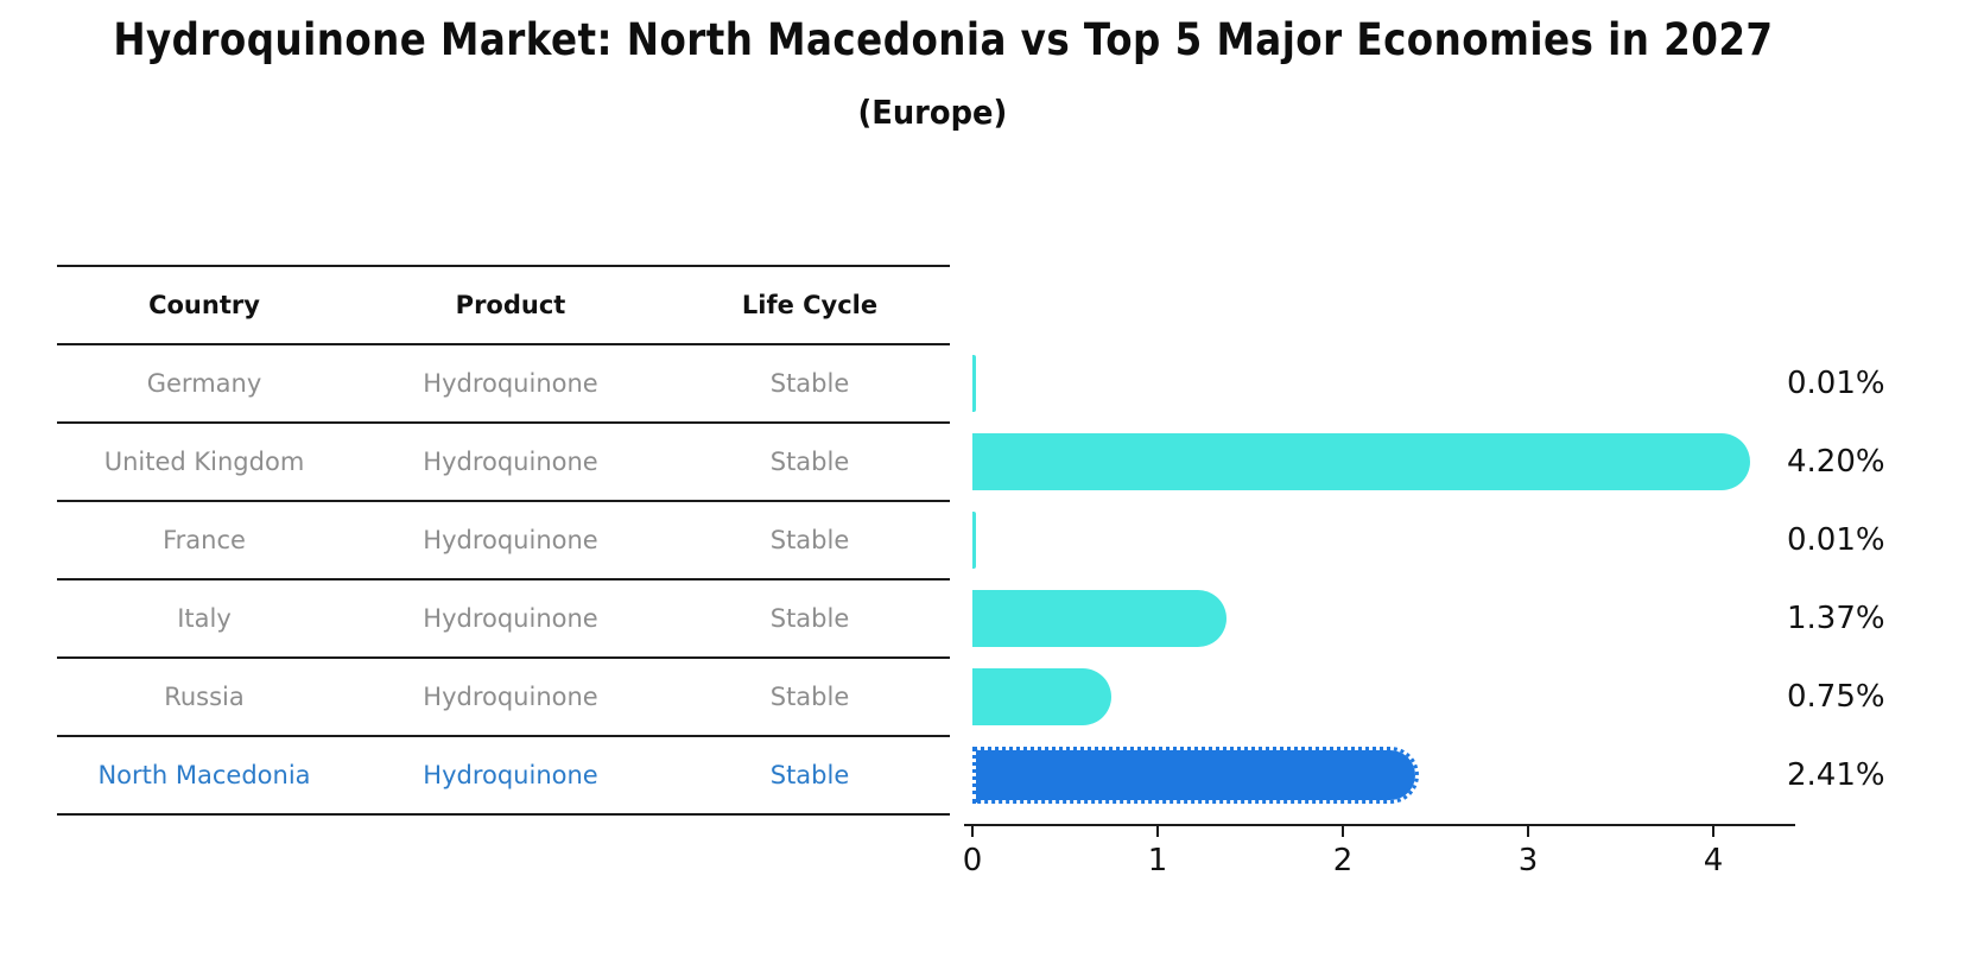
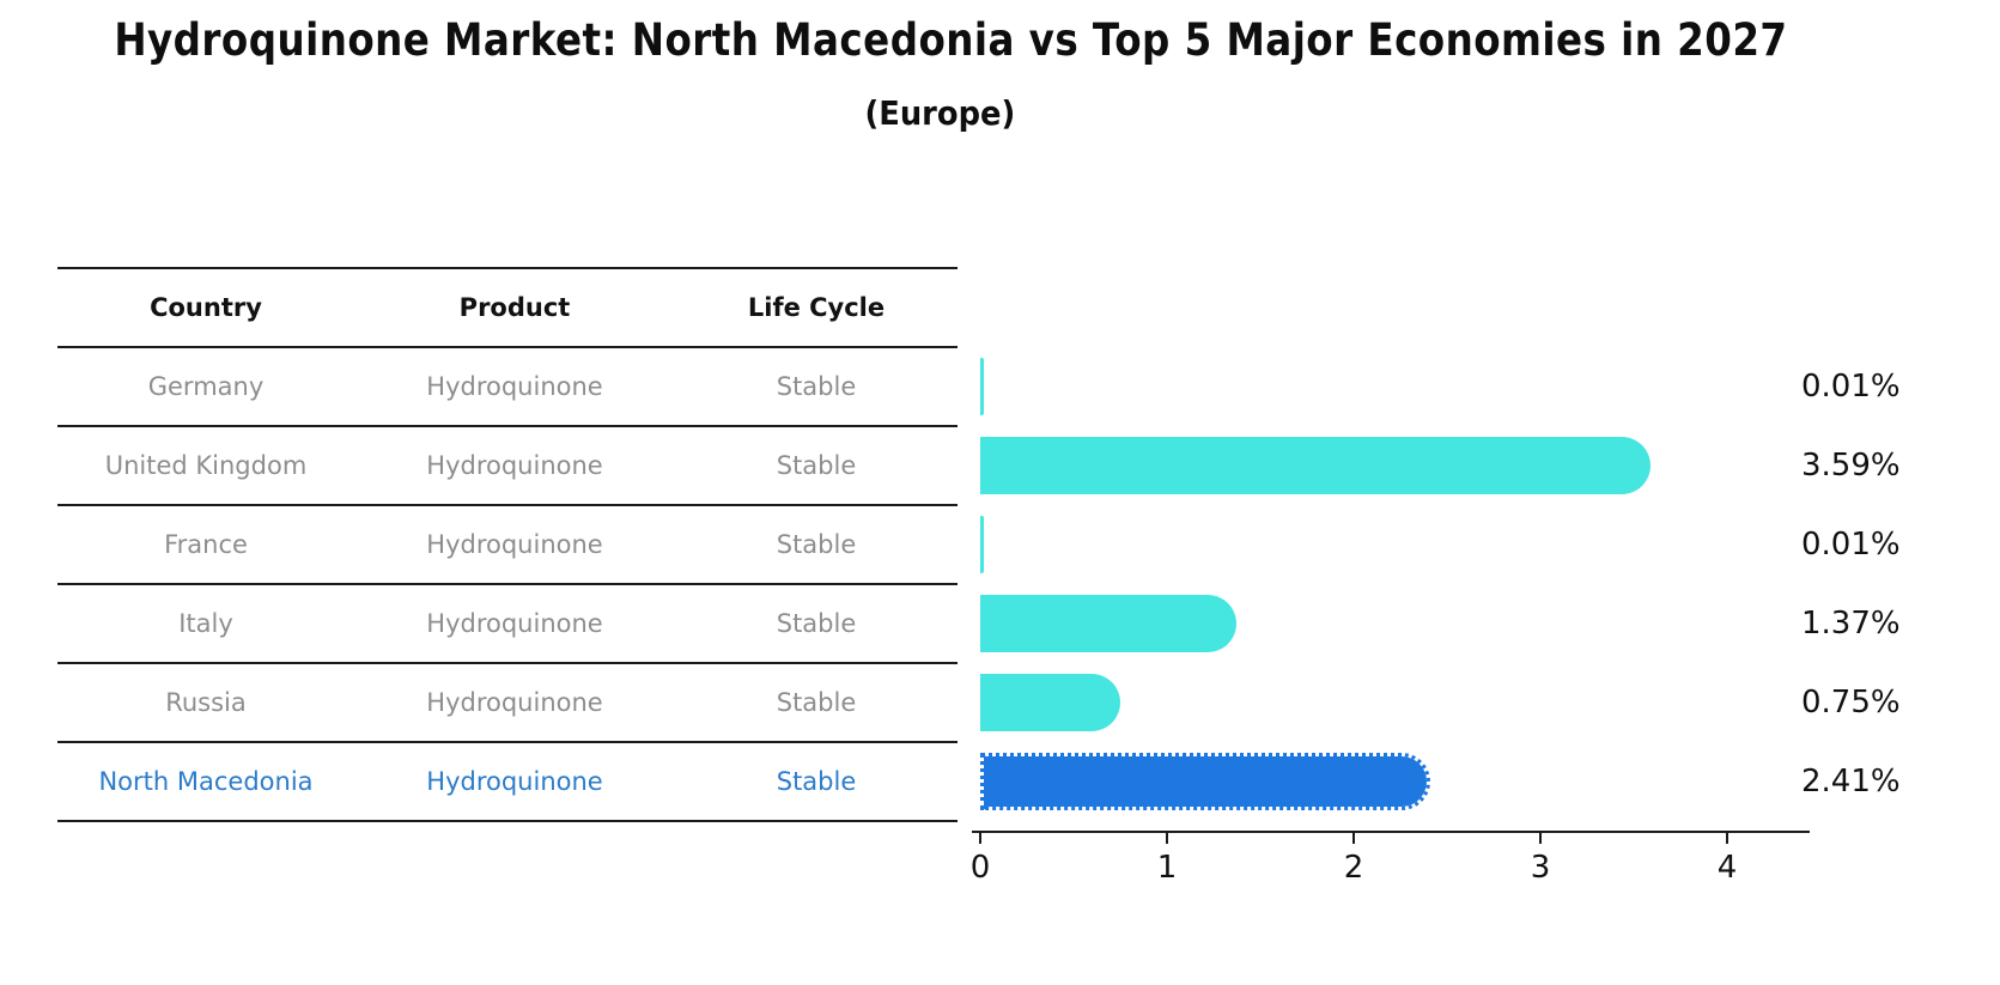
United Kingdom: 4.20% -> 3.59%
